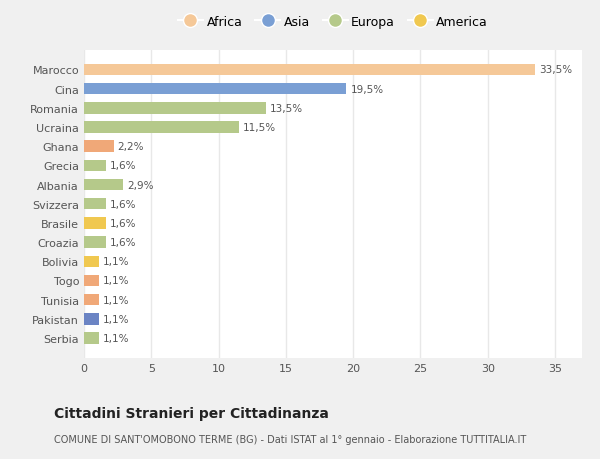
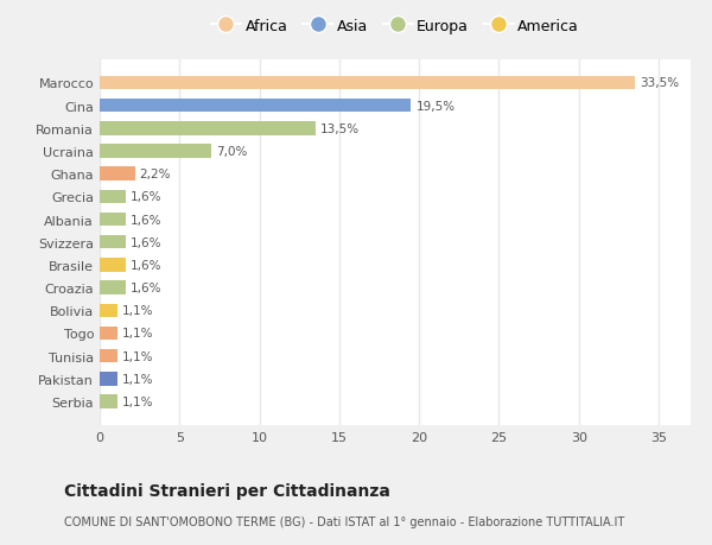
Ucraina: 11,5% -> 7,0%
Albania: 2,9% -> 1,6%
